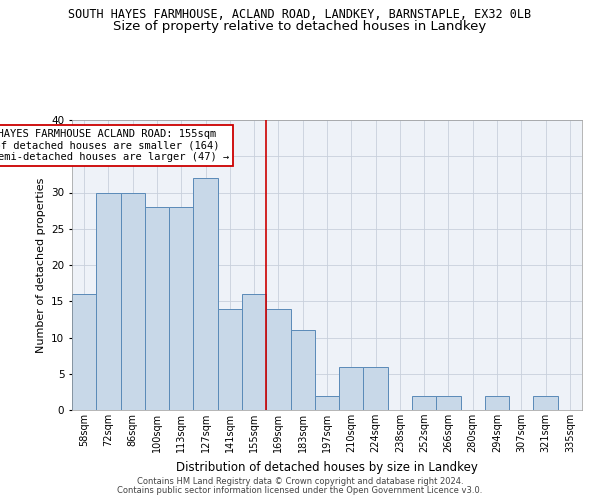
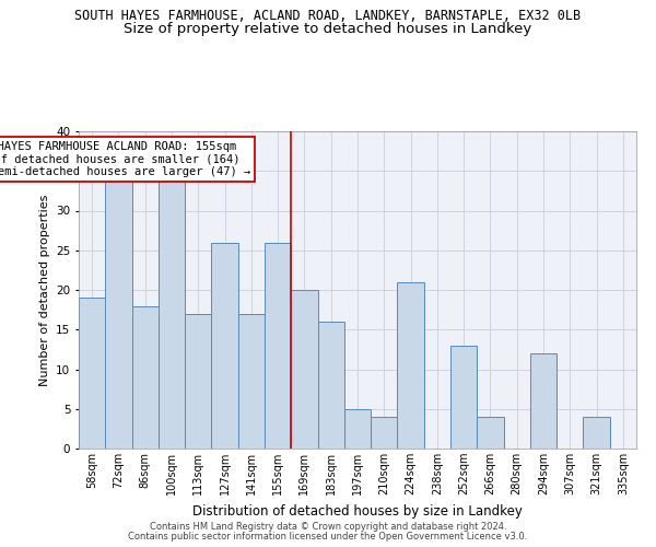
58sqm: 16 -> 19
72sqm: 30 -> 34
86sqm: 30 -> 18
100sqm: 28 -> 34
113sqm: 28 -> 17
127sqm: 32 -> 26
141sqm: 14 -> 17
155sqm: 16 -> 26
169sqm: 14 -> 20
183sqm: 11 -> 16
197sqm: 2 -> 5
210sqm: 6 -> 4
224sqm: 6 -> 21
252sqm: 2 -> 13
266sqm: 2 -> 4
294sqm: 2 -> 12
321sqm: 2 -> 4
